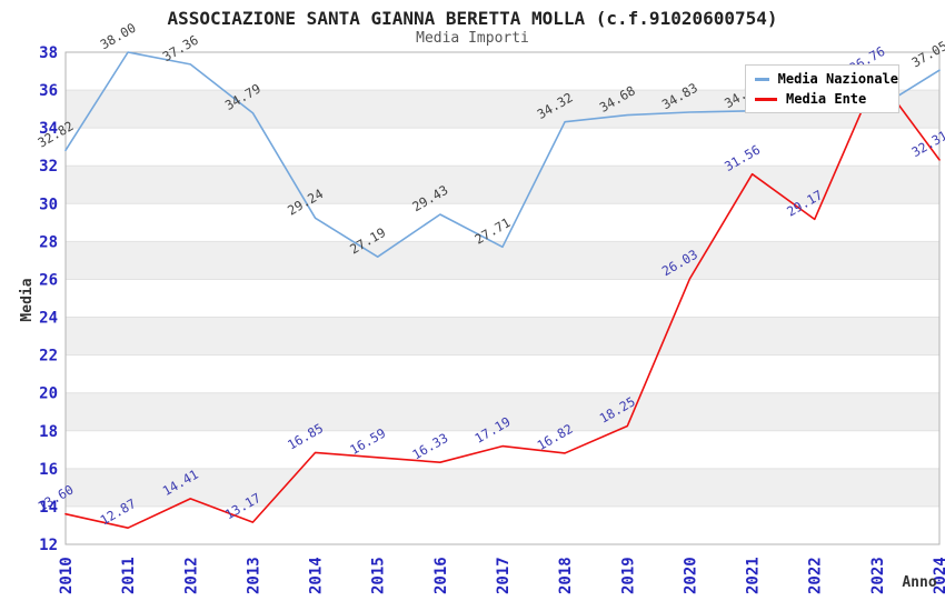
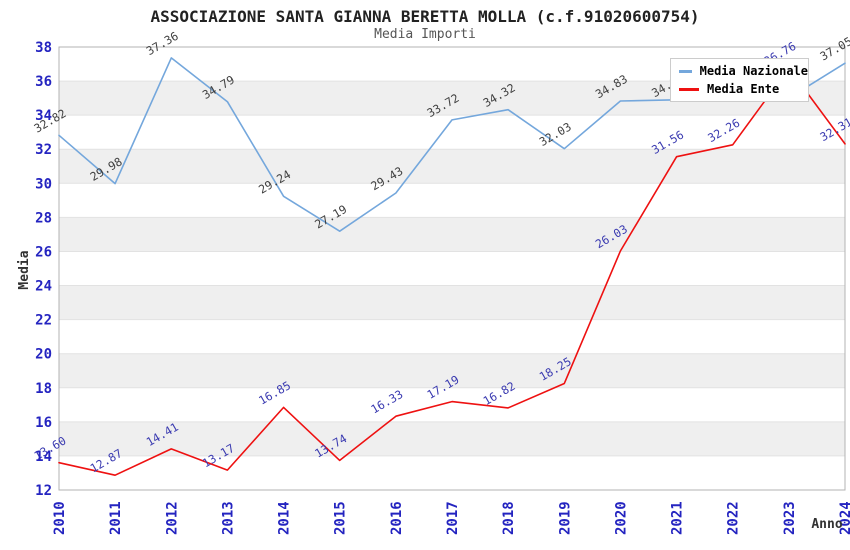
Media Nazionale/2011: 38.00 -> 29.98
Media Ente/2015: 16.59 -> 13.74
Media Nazionale/2017: 27.71 -> 33.72
Media Nazionale/2019: 34.68 -> 32.03
Media Ente/2022: 29.17 -> 32.26
